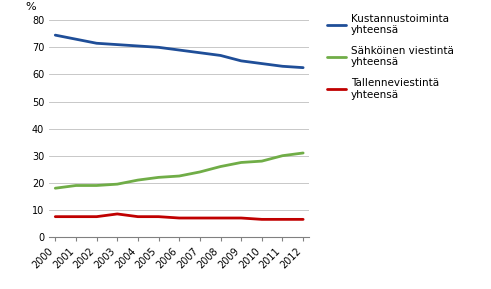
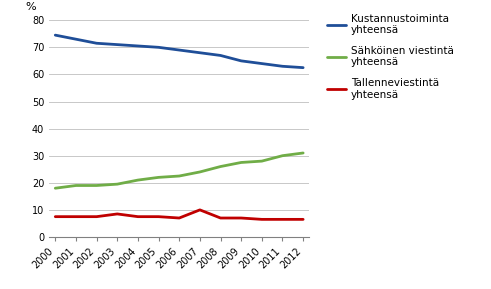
Tallenneviestintä yhteensä/2007: 7.0 -> 10.0
